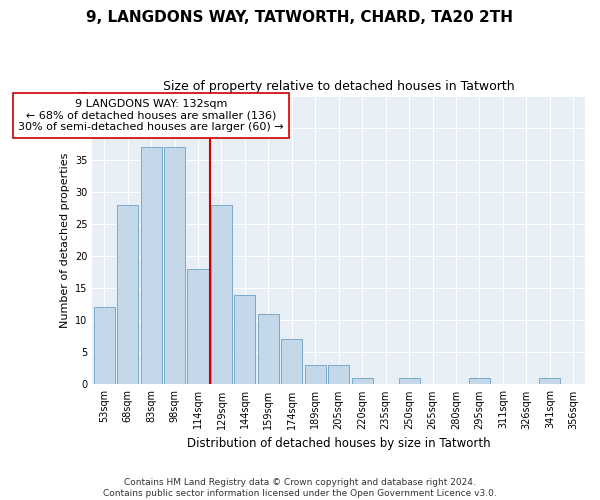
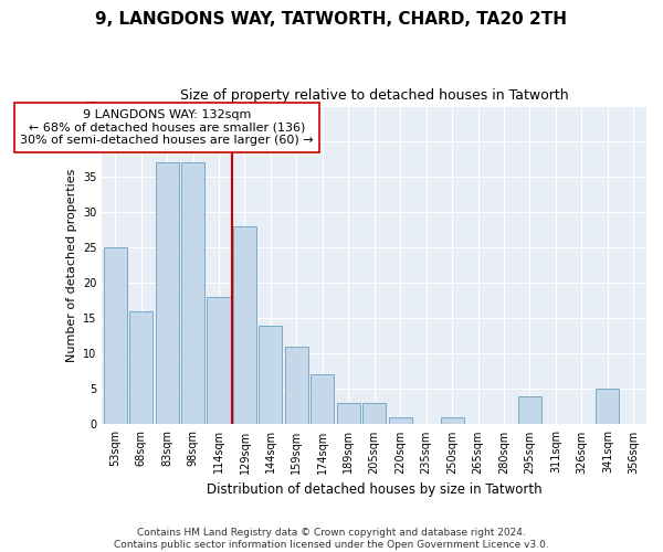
53sqm: 12 -> 25
68sqm: 28 -> 16
295sqm: 1 -> 4
341sqm: 1 -> 5
